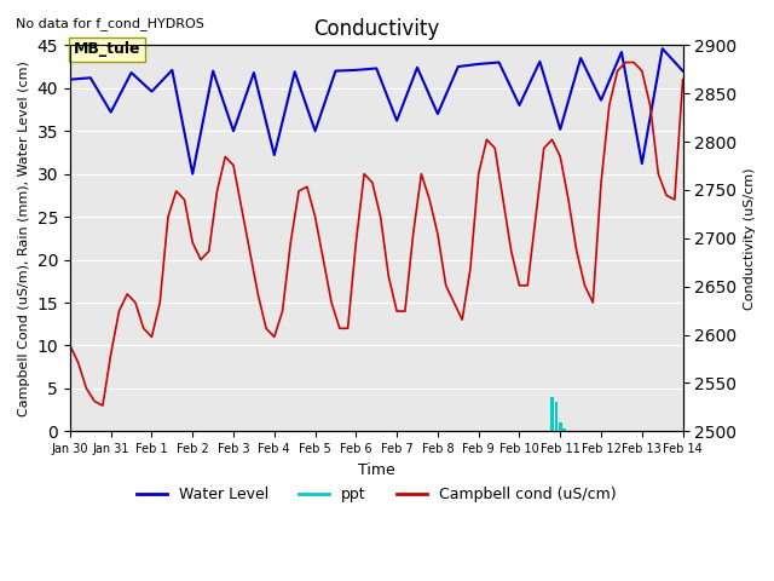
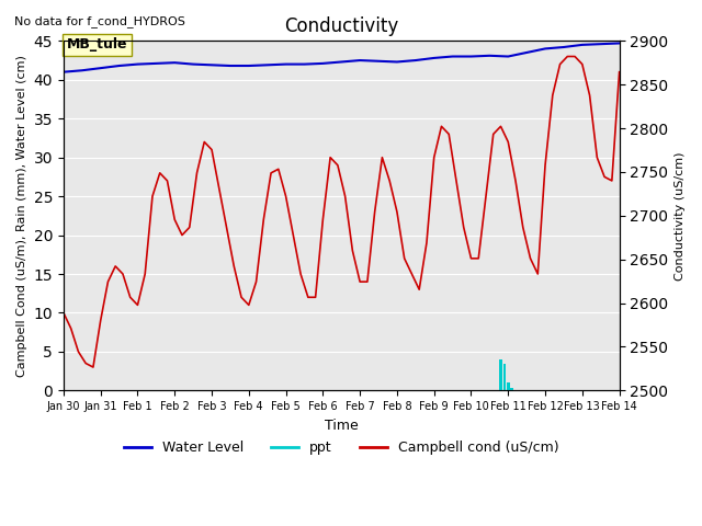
Water Level/Jan 31: 37.2 -> 41.5
Water Level/Feb 1: 39.6 -> 42.0
Water Level/Feb 2: 30.0 -> 42.2
Water Level/Feb 3: 35.0 -> 41.9
Water Level/Feb 4: 32.2 -> 41.8
Water Level/Feb 5: 35.0 -> 42.0
Water Level/Feb 7: 36.2 -> 42.5
Water Level/Feb 8: 37.0 -> 42.3
Water Level/Feb 10: 38.0 -> 43.0
Water Level/Feb 11: 35.2 -> 43.0
Water Level/Feb 12: 38.6 -> 44.0
Water Level/Feb 13: 31.2 -> 44.5
Water Level/Feb 14: 42.0 -> 44.7
